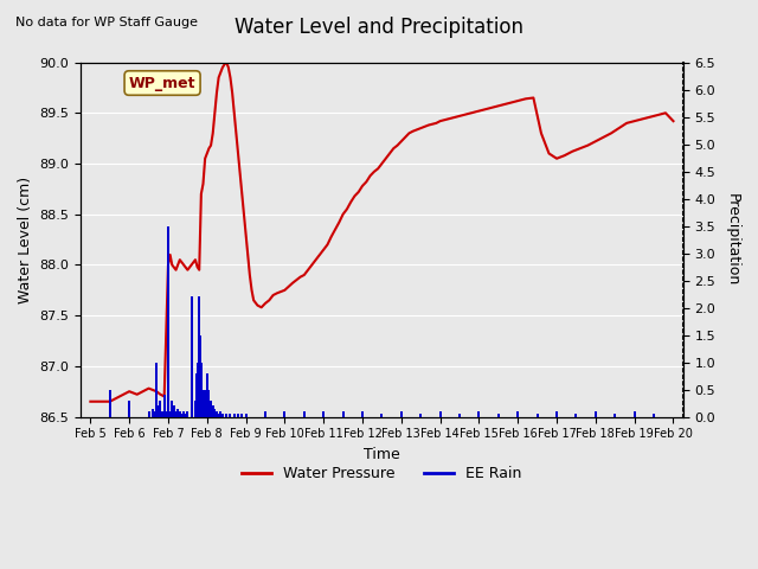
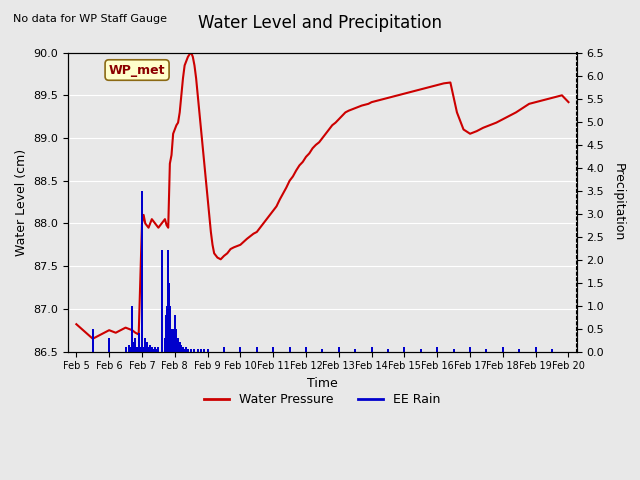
Water Pressure/Feb 5: 86.65 -> 86.82
